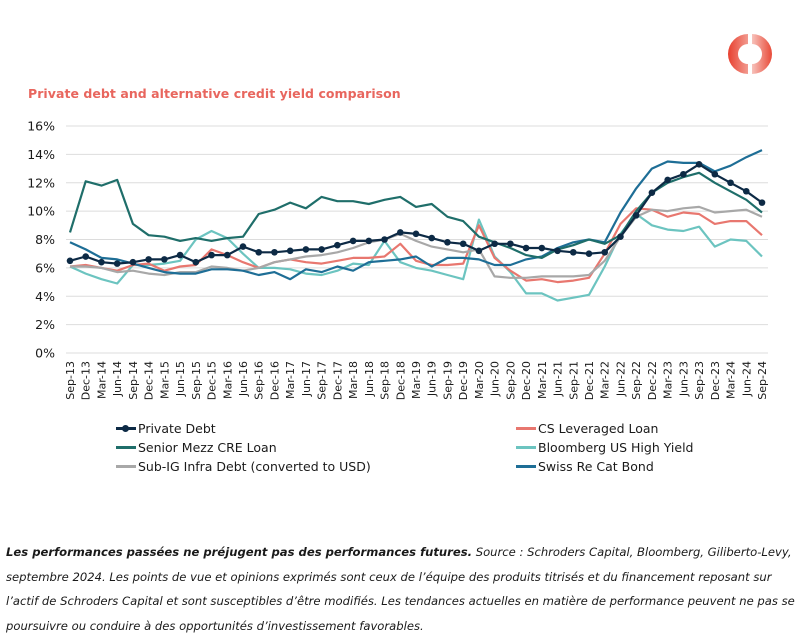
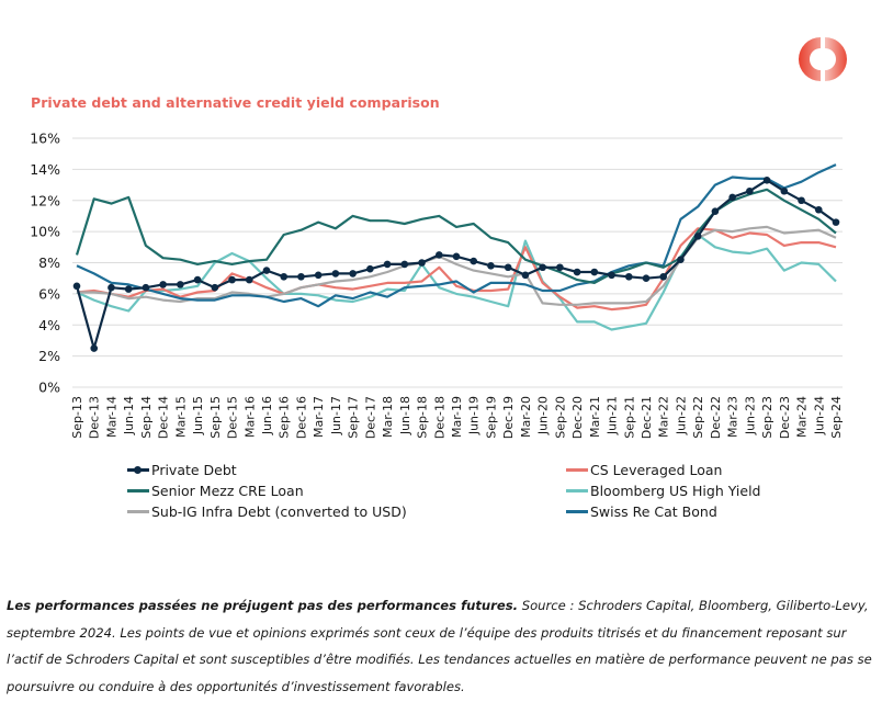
Private Debt/Dec-13: 6.8% -> 2.5%
Swiss Re Cat Bond/Jun-22: 9.9% -> 10.8%
CS Leveraged Loan/Sep-24: 8.3% -> 9.0%
